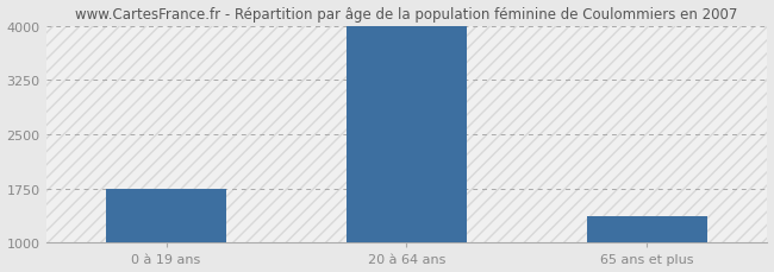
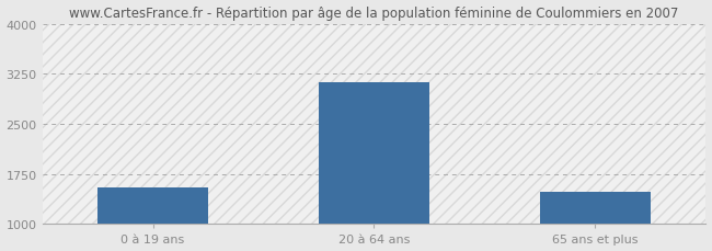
0 à 19 ans: 1750 -> 1540
20 à 64 ans: 4000 -> 3120
65 ans et plus: 1370 -> 1480
